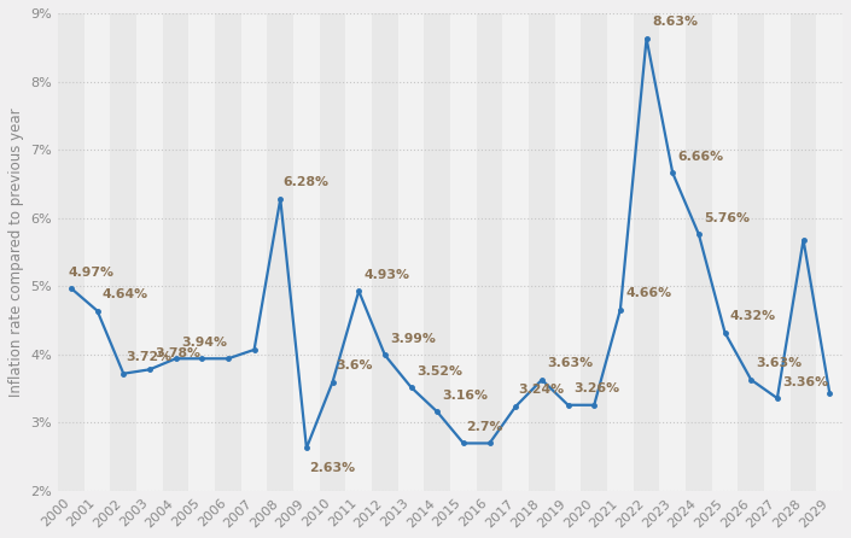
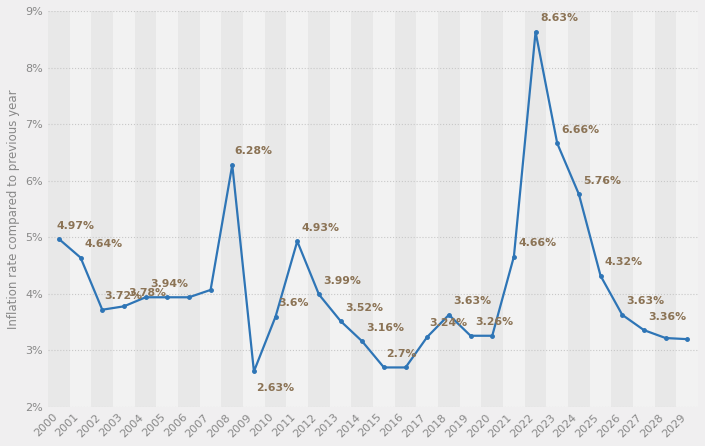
2028: 5.68% -> 3.22%
2029: 3.44% -> 3.20%
